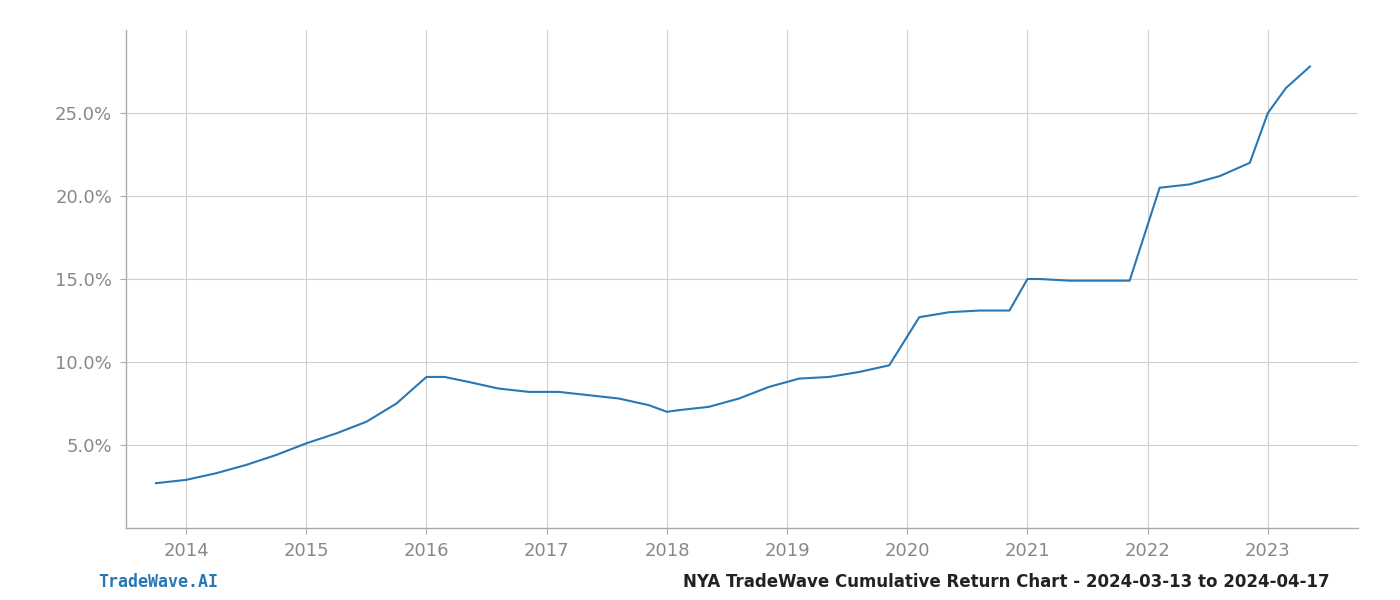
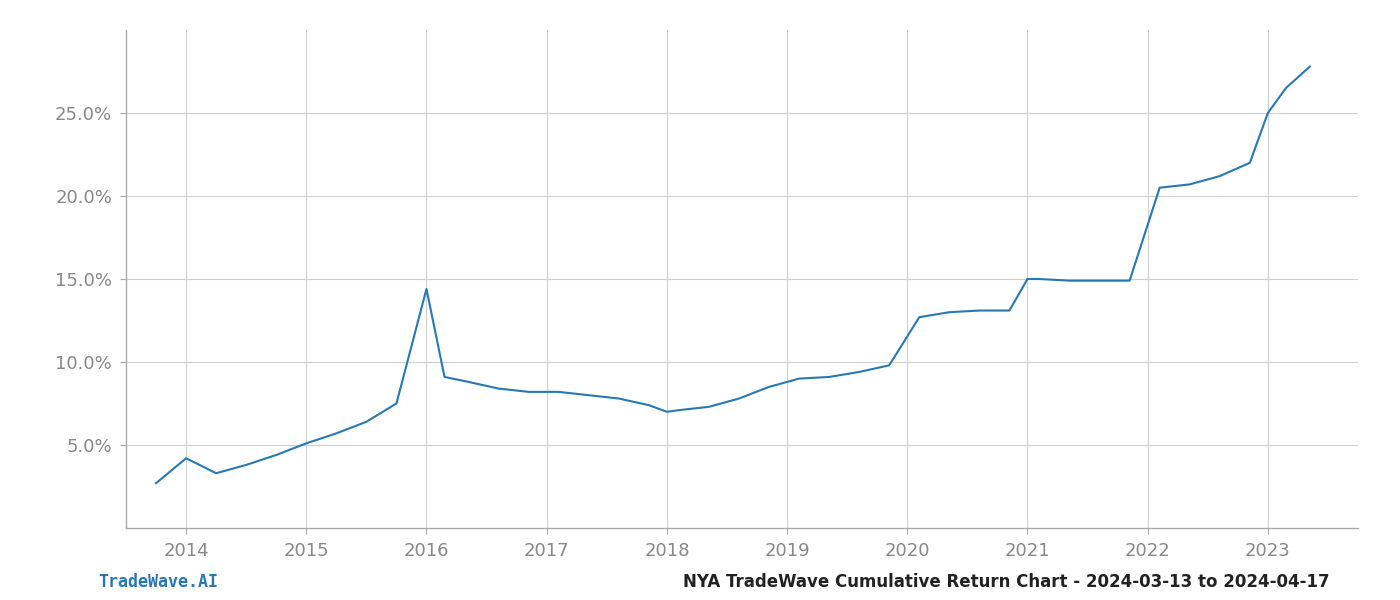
2014: 2.9% -> 4.2%
2016: 9.1% -> 14.4%
